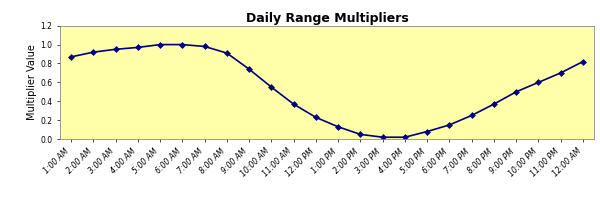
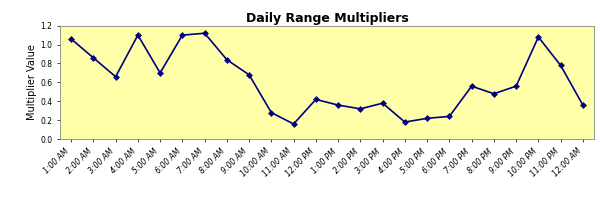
1:00 AM: 0.87 -> 1.06
2:00 AM: 0.92 -> 0.86
3:00 AM: 0.95 -> 0.66
4:00 AM: 0.97 -> 1.10
5:00 AM: 1.00 -> 0.70
6:00 AM: 1.00 -> 1.10
7:00 AM: 0.98 -> 1.12
8:00 AM: 0.91 -> 0.84
9:00 AM: 0.74 -> 0.68
10:00 AM: 0.55 -> 0.28
11:00 AM: 0.37 -> 0.16
12:00 PM: 0.23 -> 0.42
1:00 PM: 0.13 -> 0.36
2:00 PM: 0.05 -> 0.32
3:00 PM: 0.02 -> 0.38
4:00 PM: 0.02 -> 0.18
5:00 PM: 0.08 -> 0.22
6:00 PM: 0.15 -> 0.24
7:00 PM: 0.25 -> 0.56
8:00 PM: 0.37 -> 0.48
9:00 PM: 0.50 -> 0.56
10:00 PM: 0.60 -> 1.08
11:00 PM: 0.70 -> 0.78
12:00 AM: 0.82 -> 0.36
